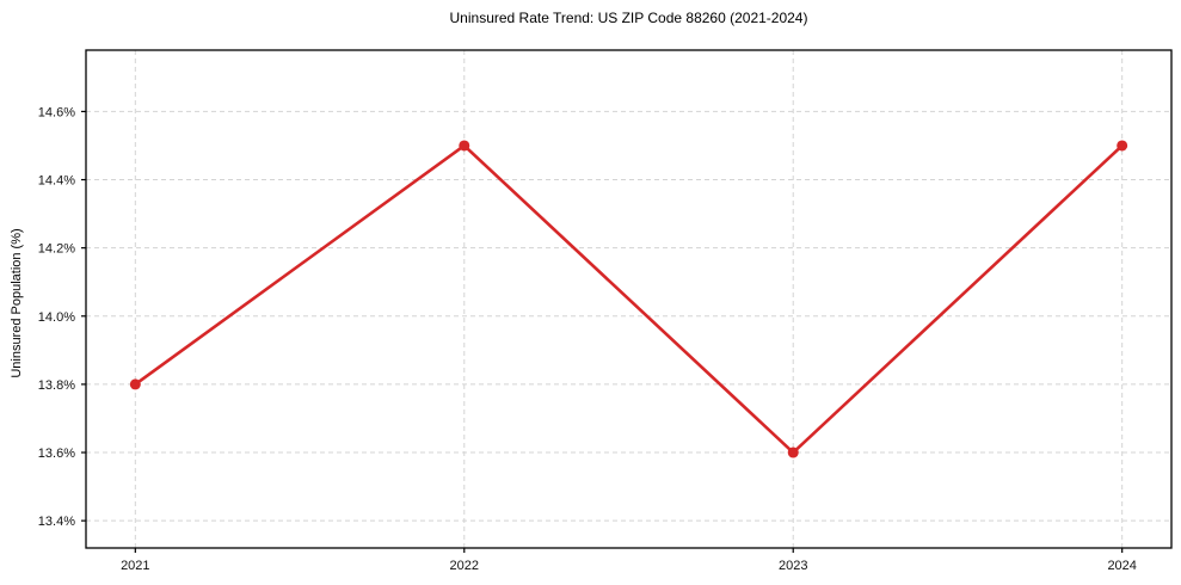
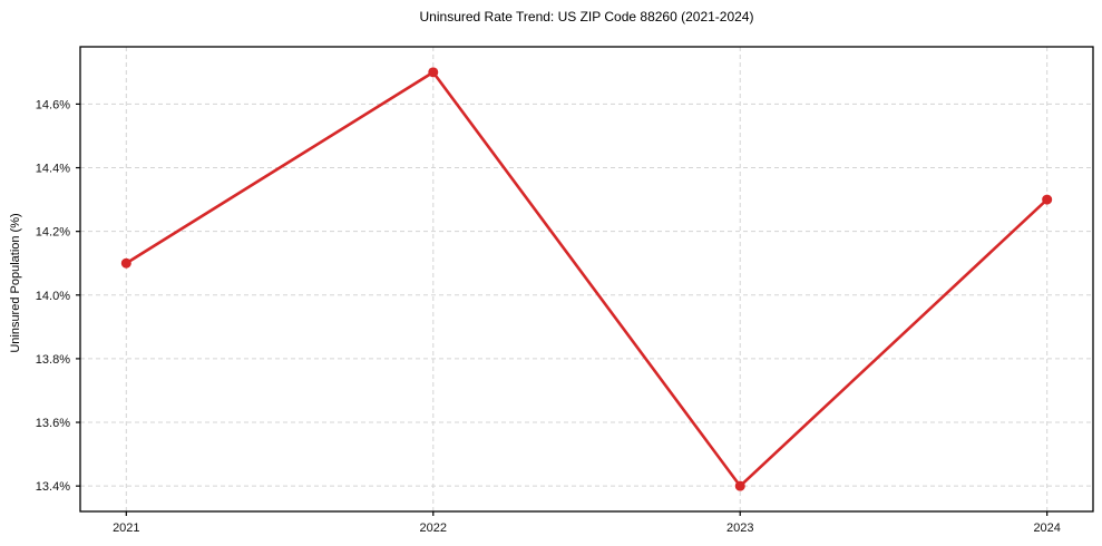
2021: 13.8% -> 14.1%
2022: 14.5% -> 14.7%
2023: 13.6% -> 13.4%
2024: 14.5% -> 14.3%
